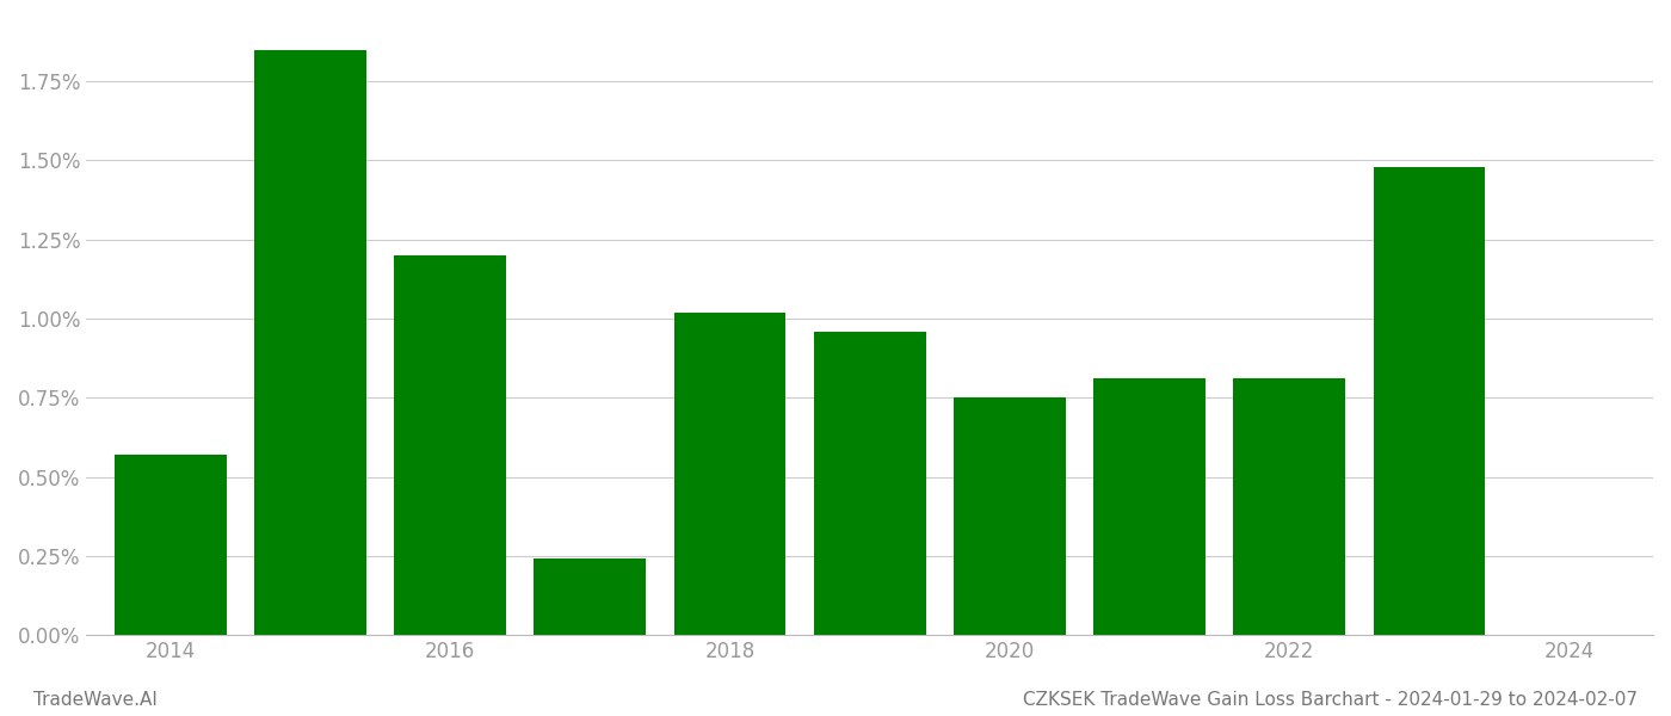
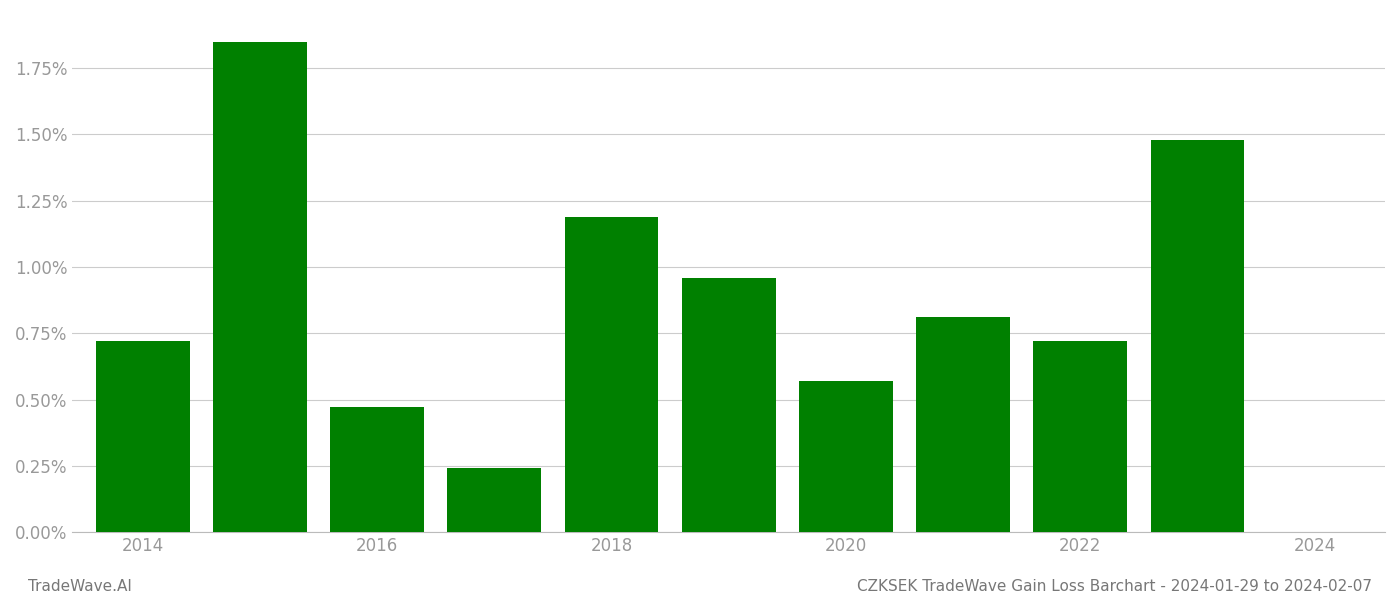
2014: 0.57% -> 0.72%
2016: 1.20% -> 0.47%
2018: 1.02% -> 1.19%
2020: 0.75% -> 0.57%
2022: 0.81% -> 0.72%
